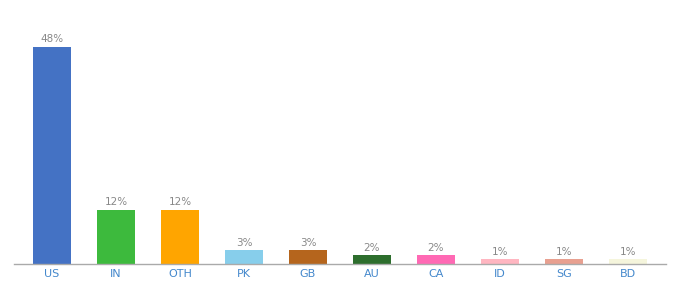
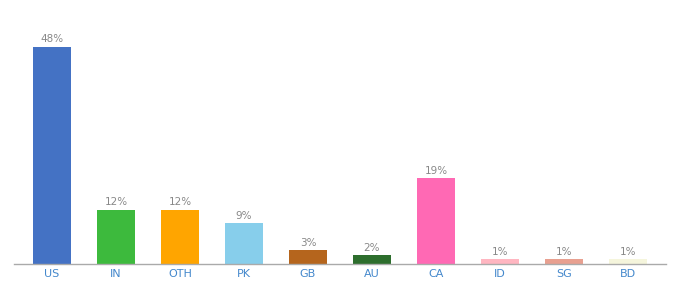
PK: 3% -> 9%
CA: 2% -> 19%
